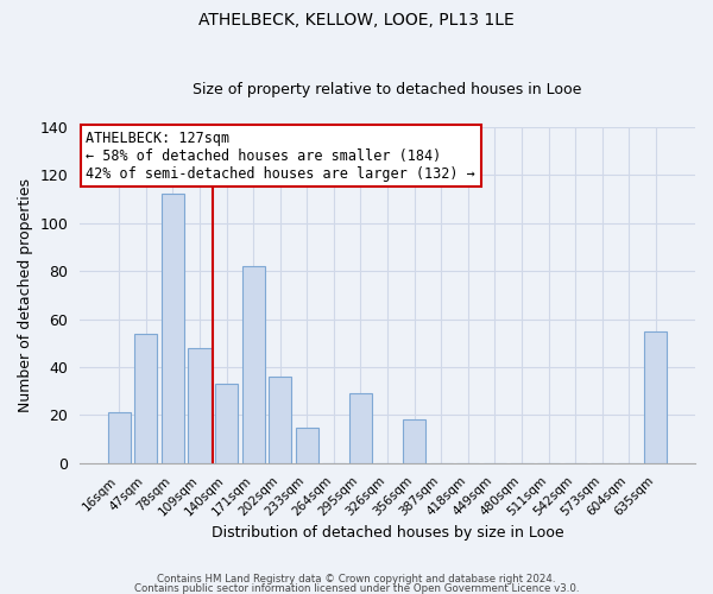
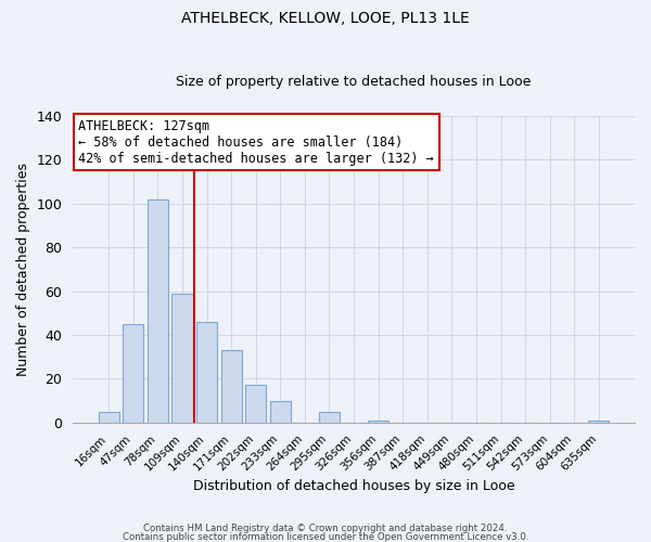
16sqm: 21 -> 5
47sqm: 54 -> 45
78sqm: 112 -> 102
109sqm: 48 -> 59
140sqm: 33 -> 46
171sqm: 82 -> 33
202sqm: 36 -> 17
233sqm: 15 -> 10
295sqm: 29 -> 5
356sqm: 18 -> 1
635sqm: 55 -> 1
